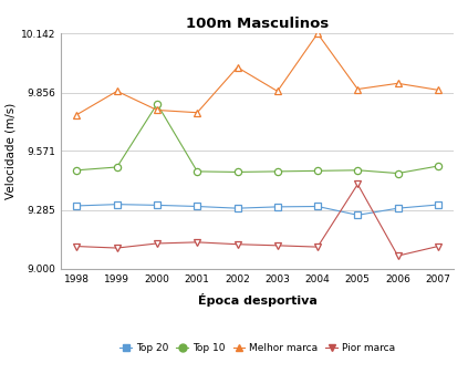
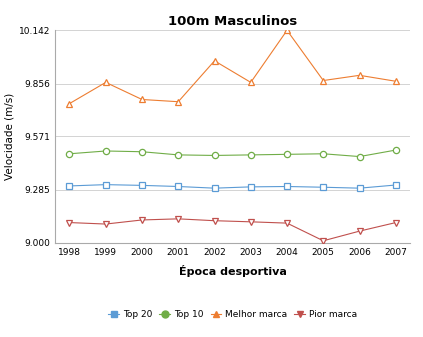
Top 10/2000: 9.80 -> 9.49
Top 20/2005: 9.26 -> 9.30
Pior marca/2005: 9.41 -> 9.01
